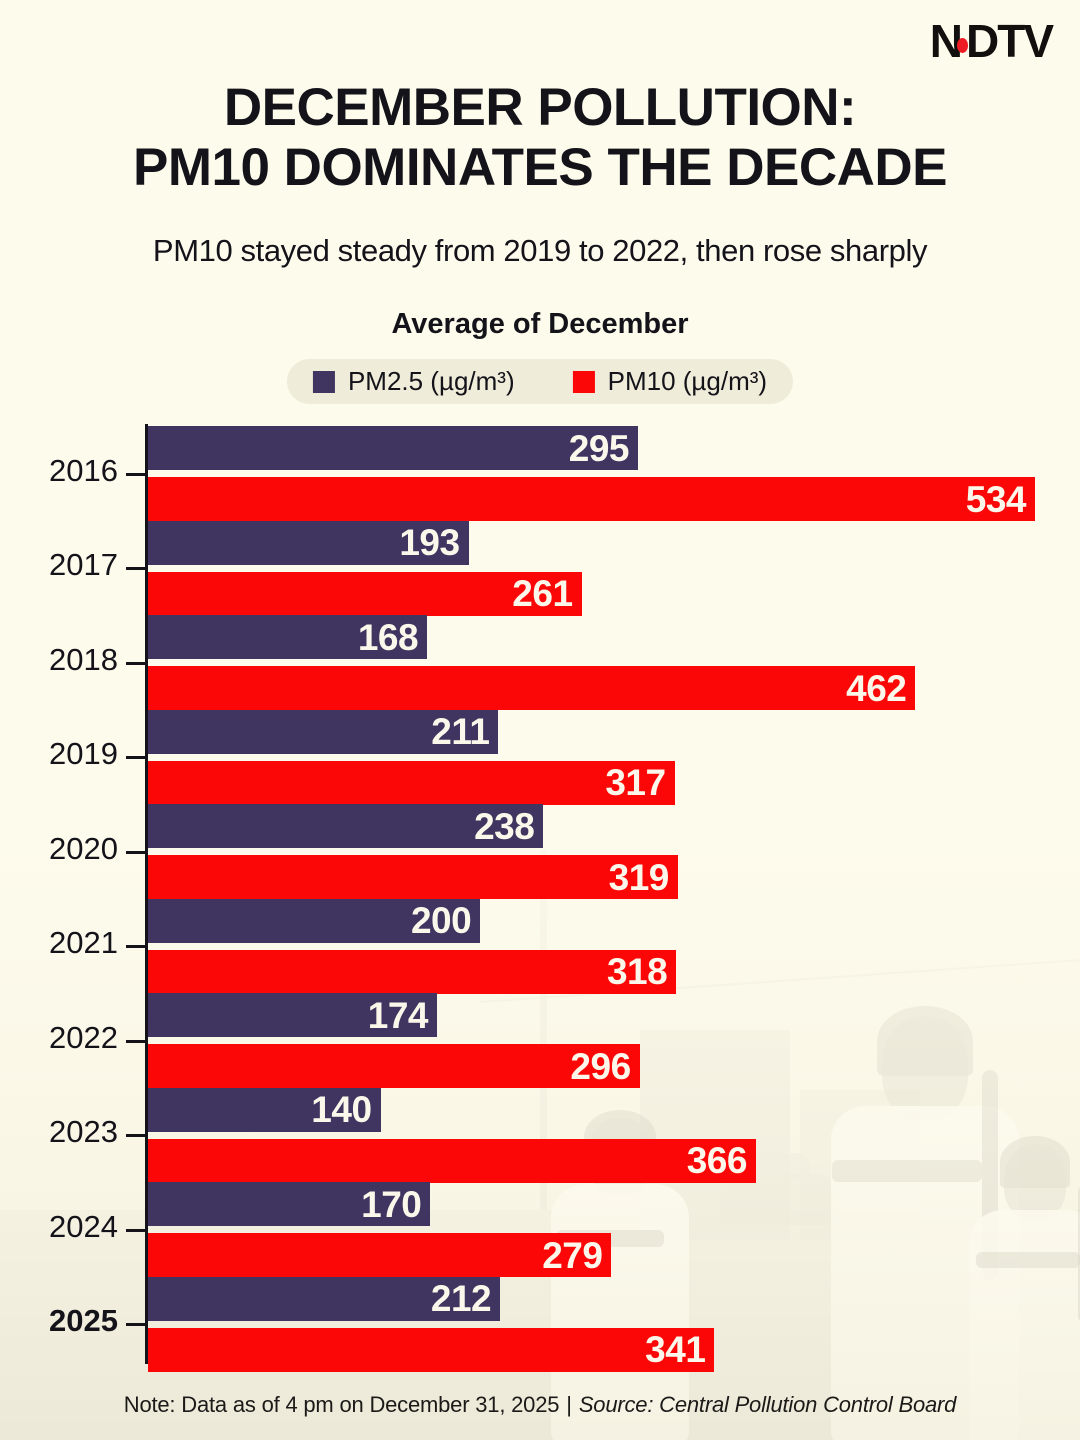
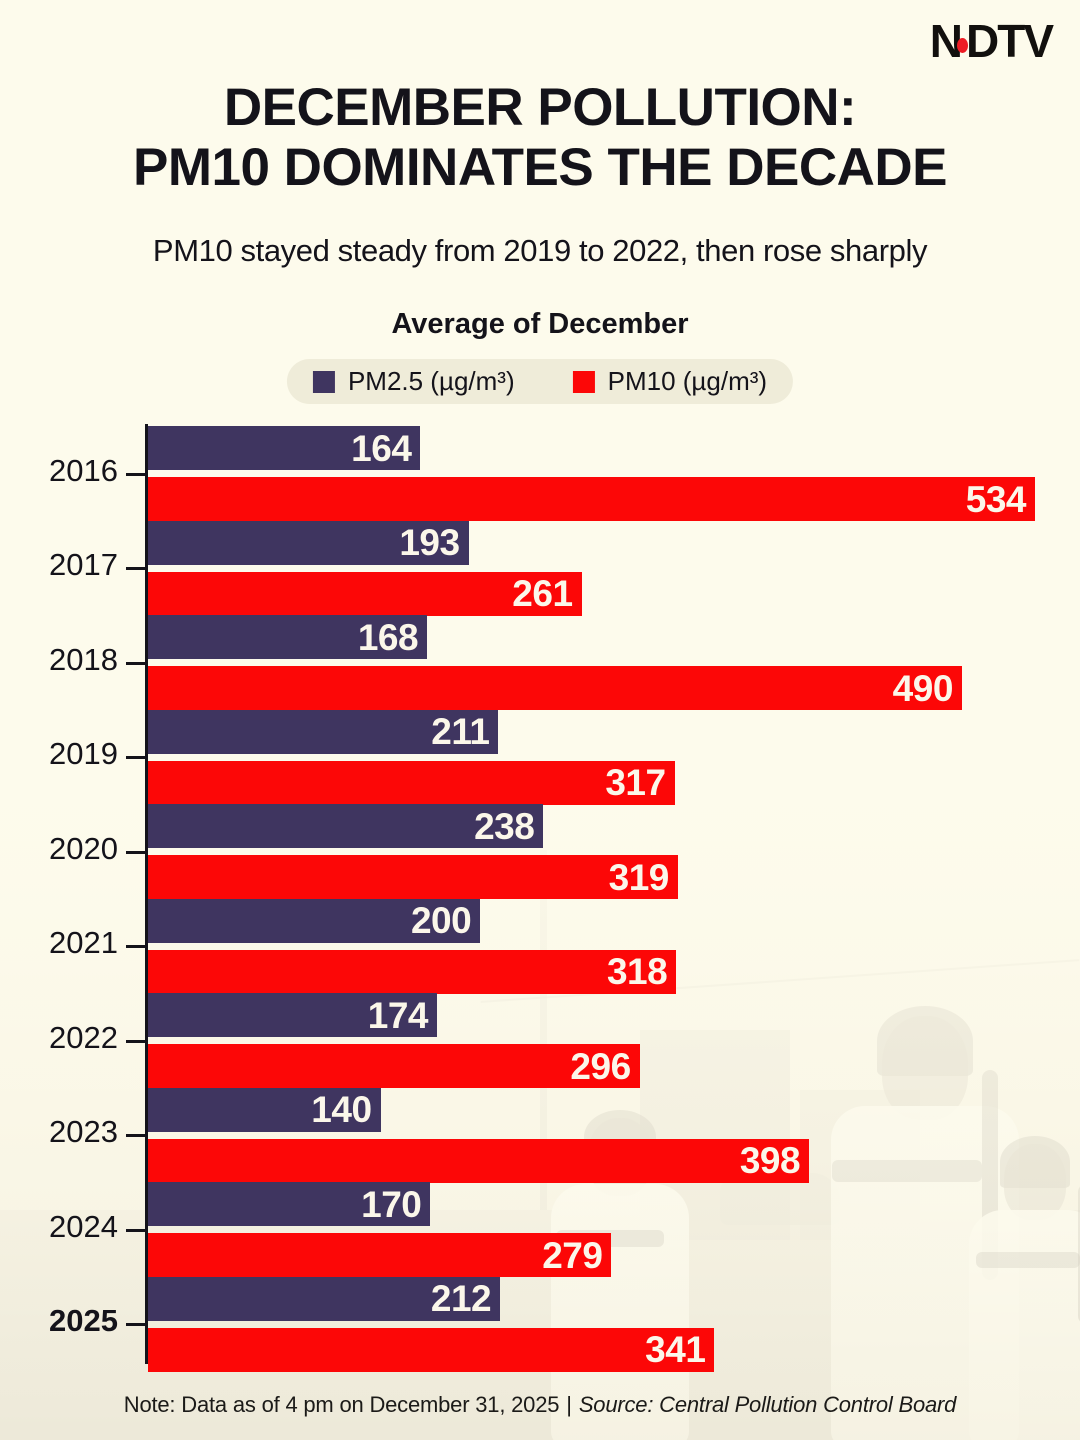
PM2.5 (µg/m³)/2016: 295 -> 164
PM10 (µg/m³)/2018: 462 -> 490
PM10 (µg/m³)/2023: 366 -> 398
